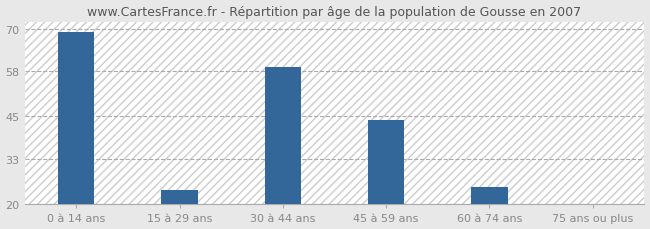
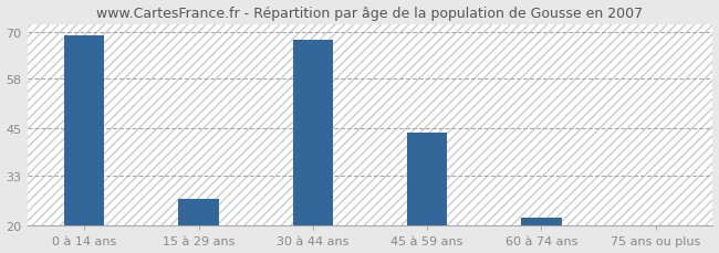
15 à 29 ans: 24 -> 27
30 à 44 ans: 59 -> 68
60 à 74 ans: 25 -> 22
